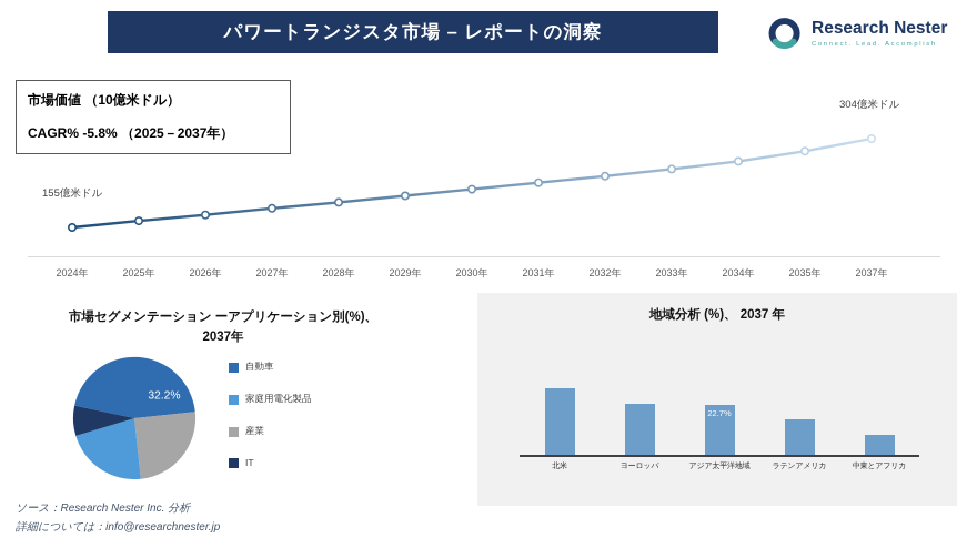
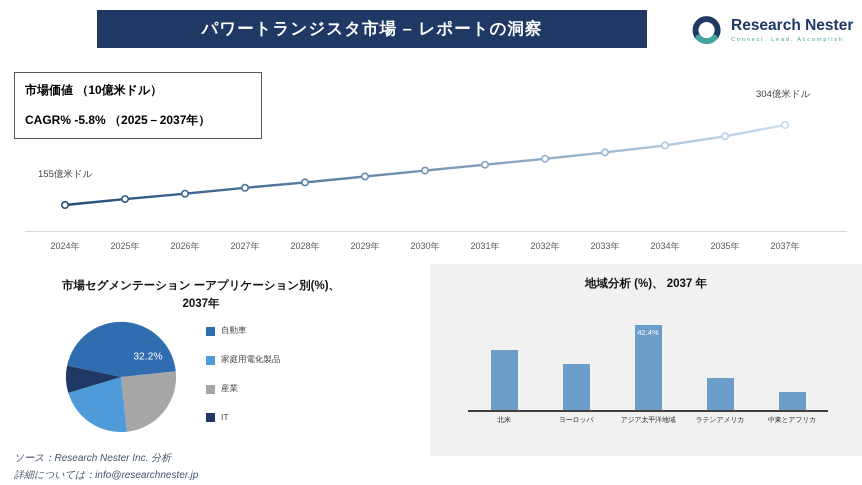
地域分析 (%)、 2037 年/アジア太平洋地域: 22.7% -> 42.4%
